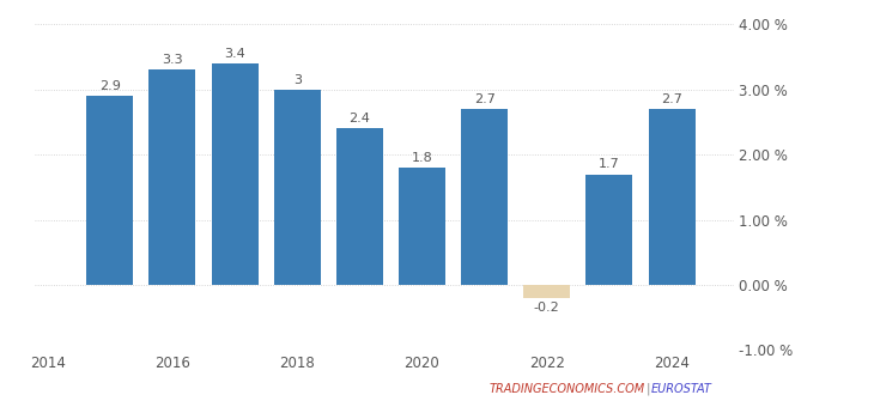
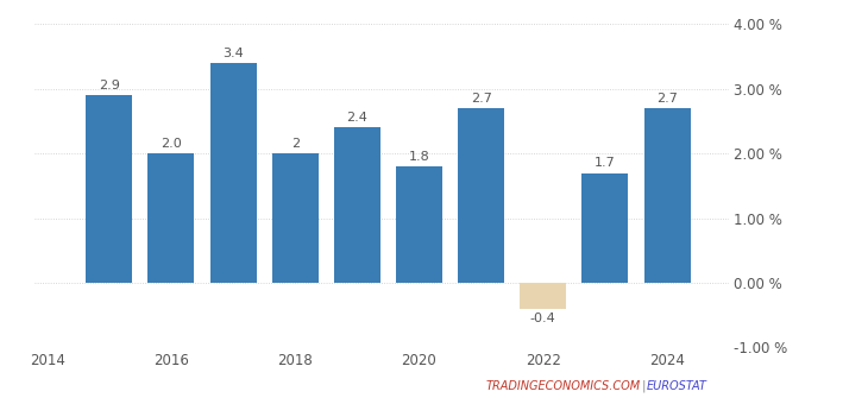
2016: 3 -> 2
2018: 3 -> 2
2022: -0.2 -> -0.4
